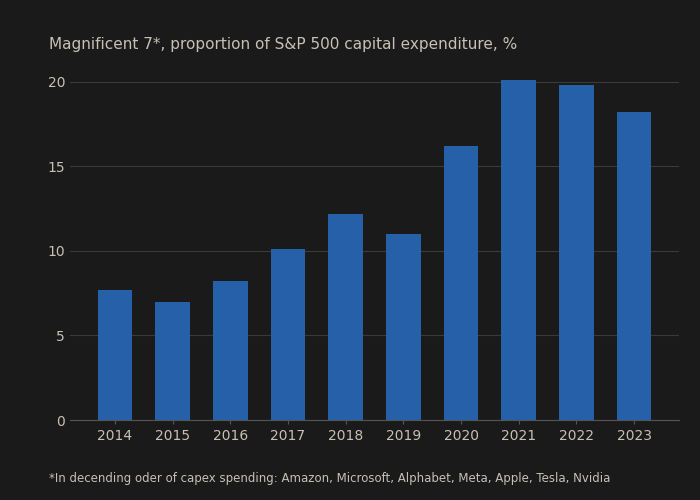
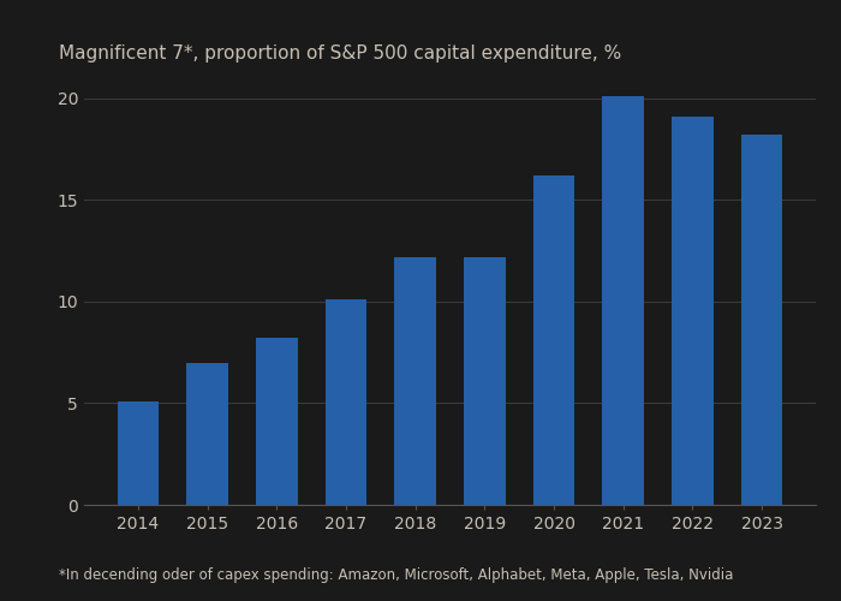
2014: 7.7 -> 5.1
2019: 11.0 -> 12.2
2022: 19.8 -> 19.1
